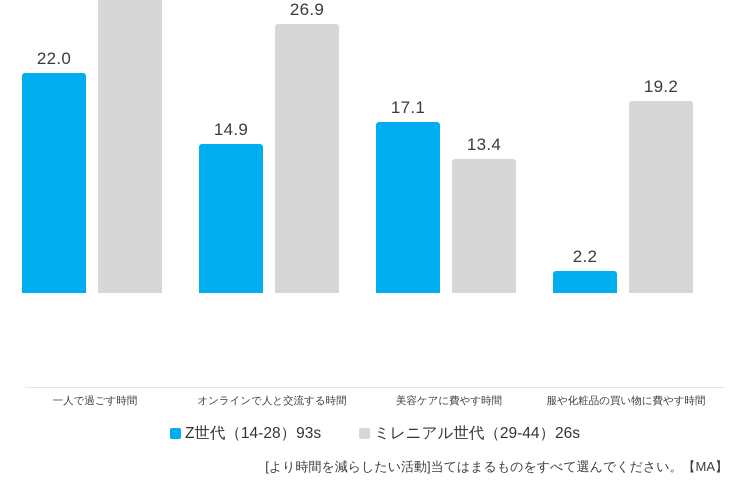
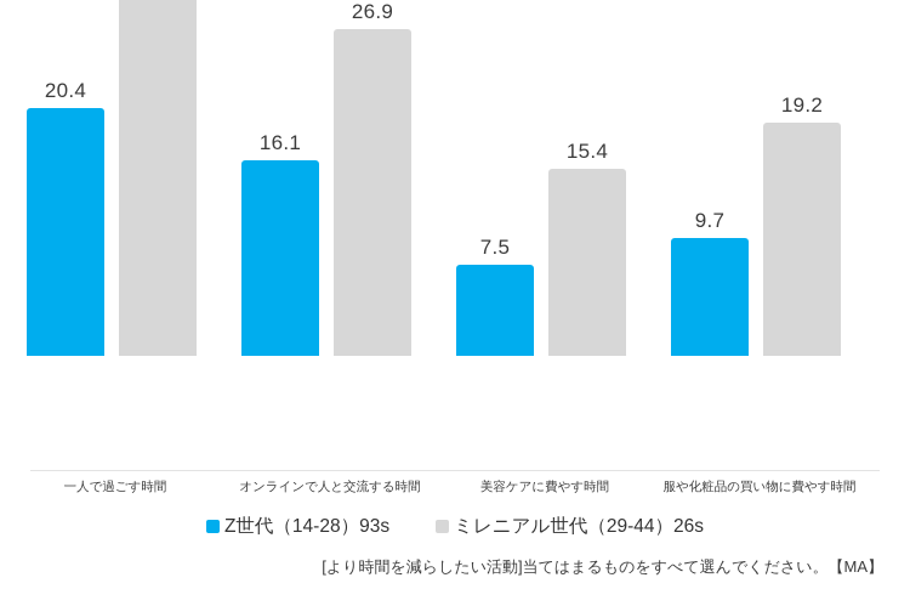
Z世代（14-28）93s/一人で過ごす時間: 22.0 -> 20.4
Z世代（14-28）93s/オンラインで人と交流する時間: 14.9 -> 16.1
Z世代（14-28）93s/美容ケアに費やす時間: 17.1 -> 7.5
ミレニアル世代（29-44）26s/美容ケアに費やす時間: 13.4 -> 15.4
Z世代（14-28）93s/服や化粧品の買い物に費やす時間: 2.2 -> 9.7
